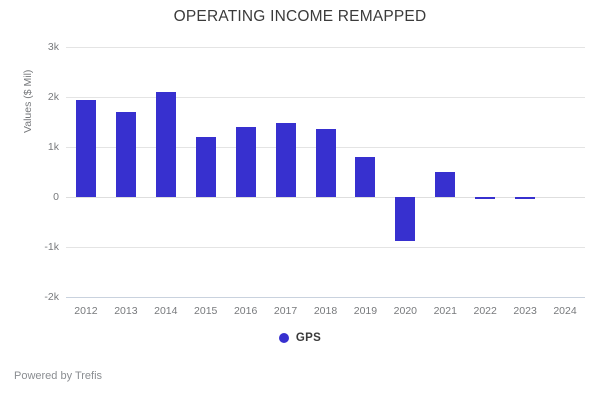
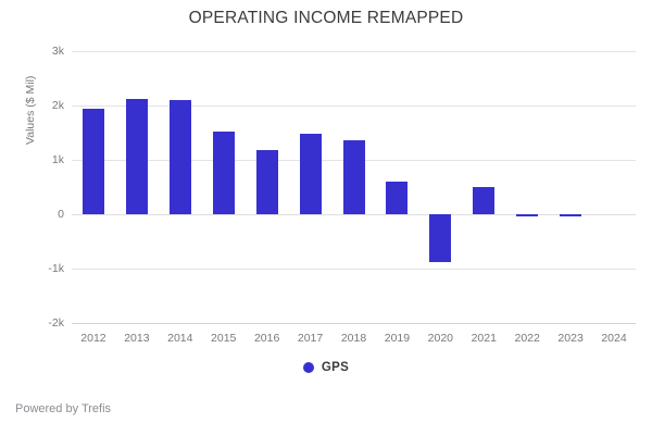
2013: 1.7k -> 2.1k
2015: 1.2k -> 1.5k
2016: 1.4k -> 1.2k
2019: 0.8k -> 0.6k
